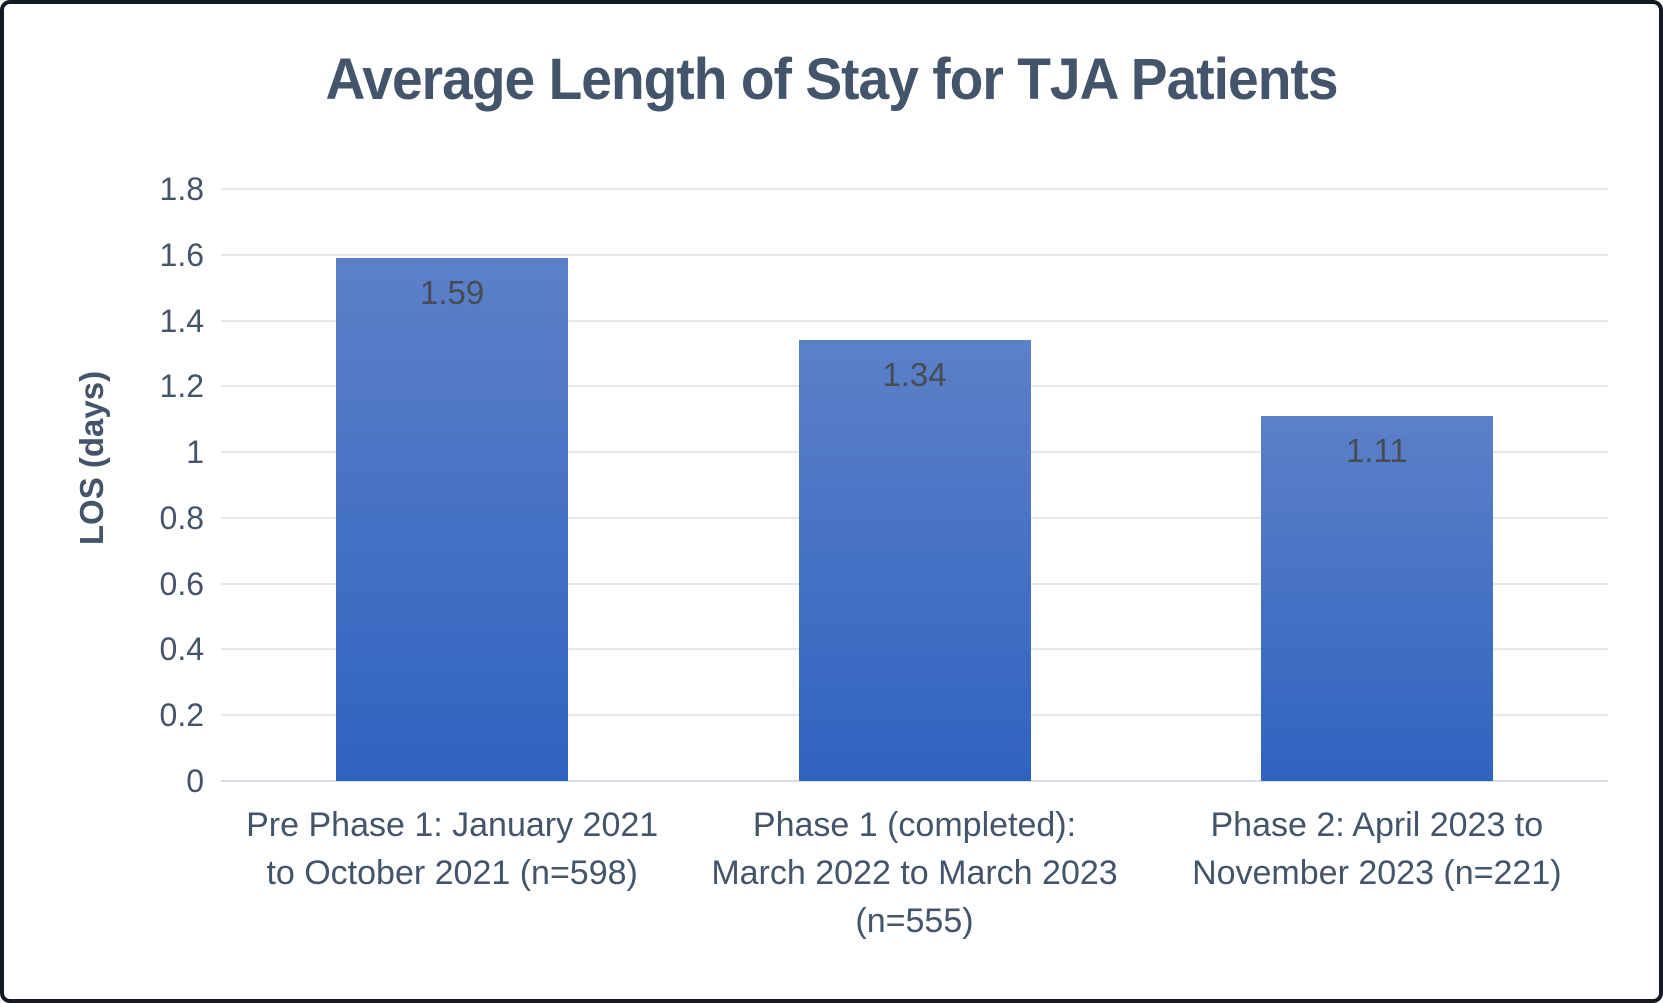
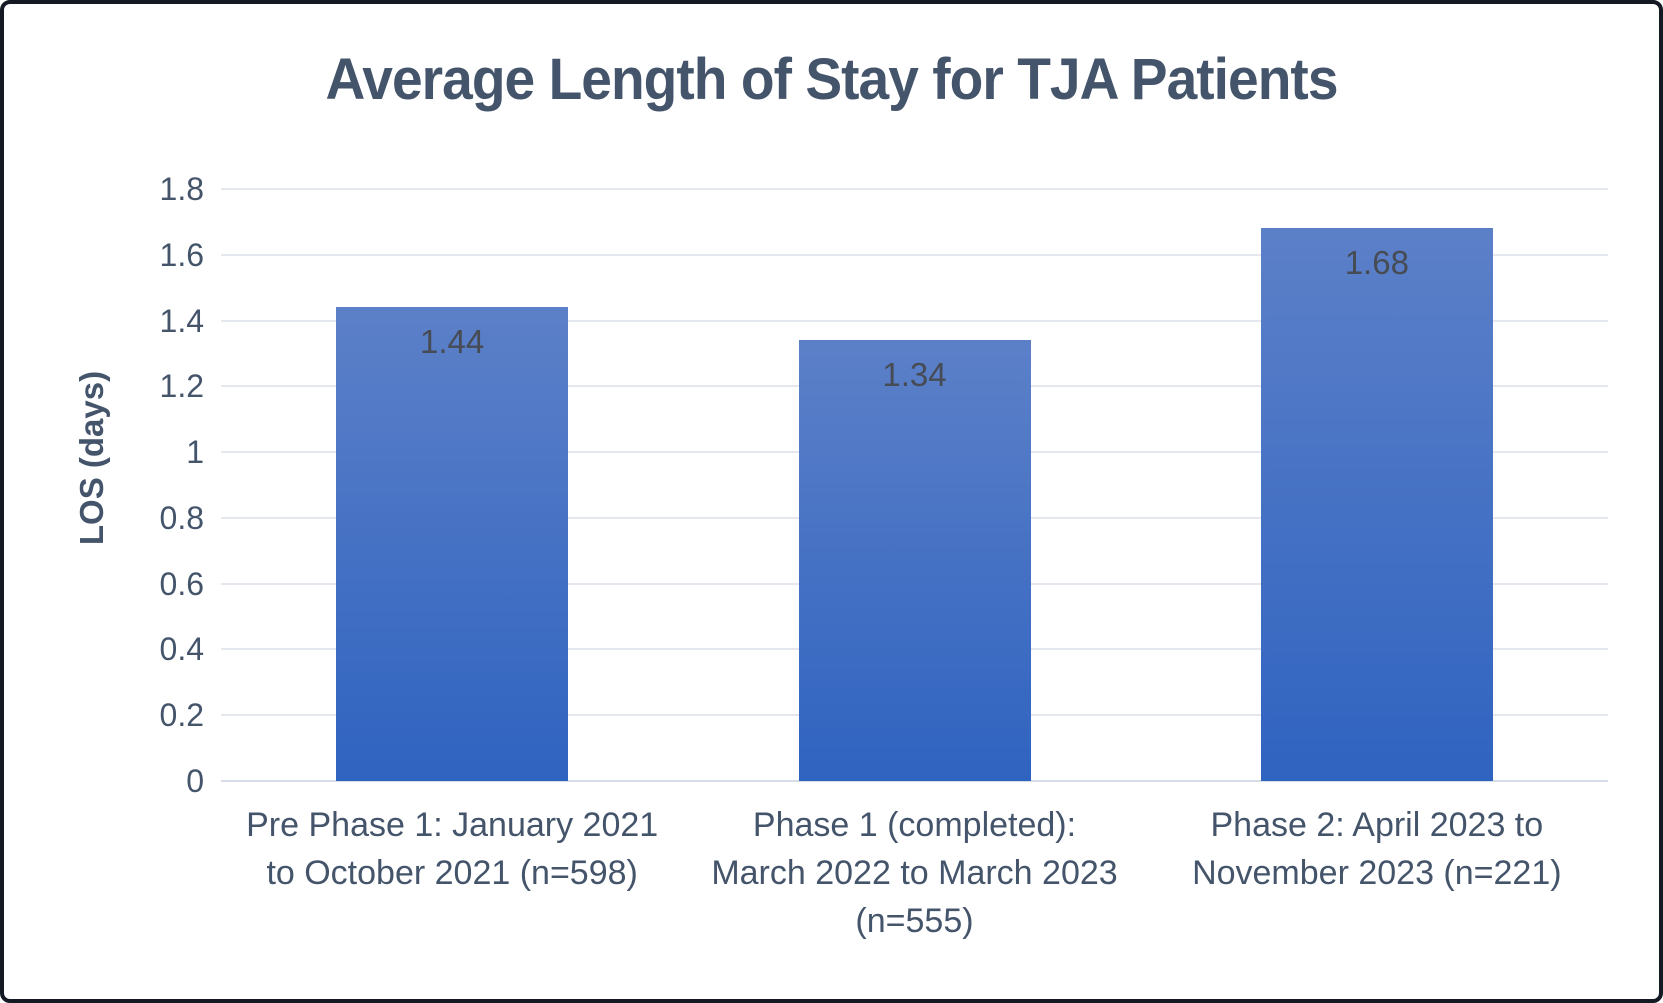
Pre Phase 1: January 2021 to October 2021 (n=598): 1.59 -> 1.44
Phase 2: April 2023 to November 2023 (n=221): 1.11 -> 1.68
